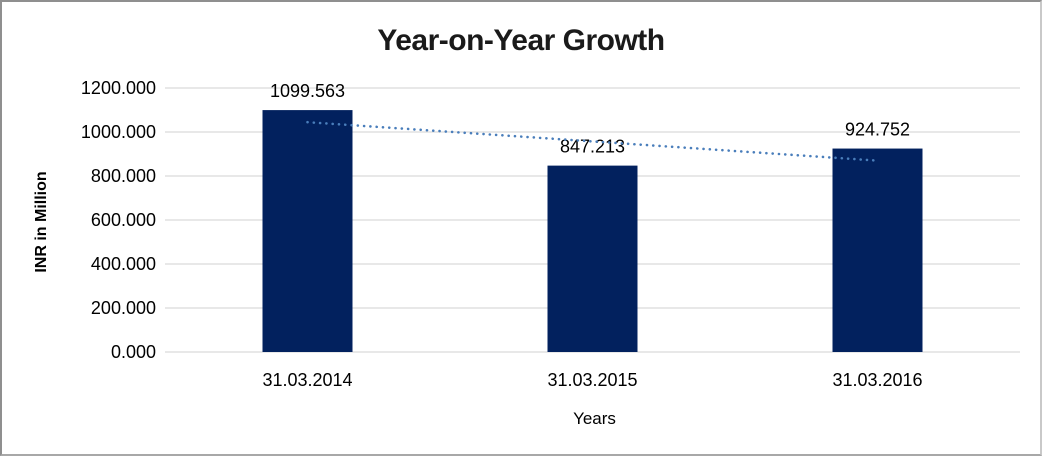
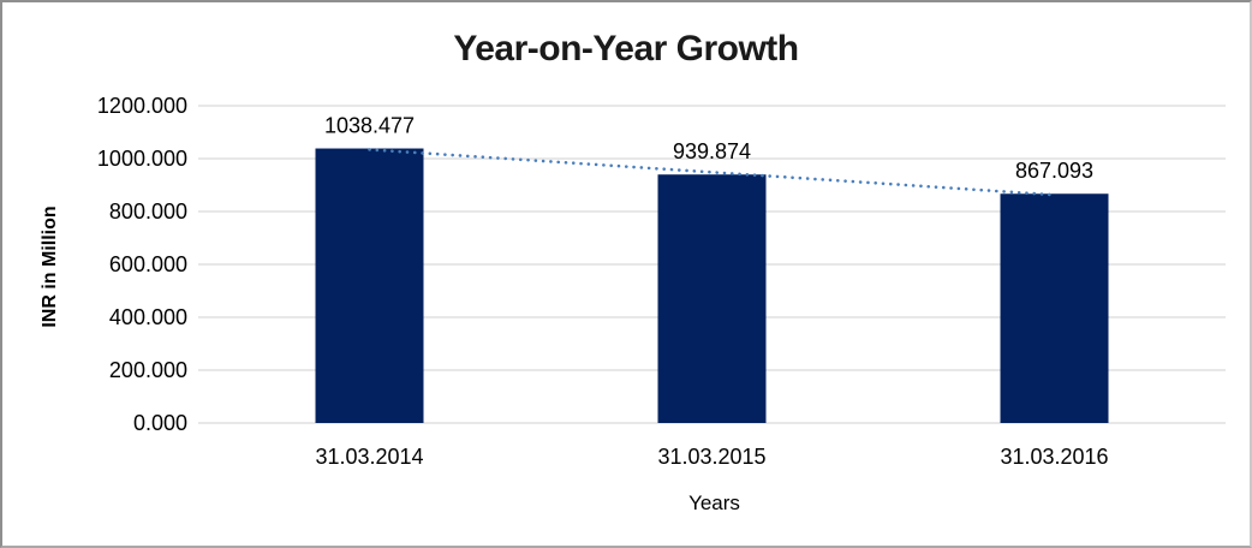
31.03.2014: 1099.563 -> 1038.477
31.03.2015: 847.213 -> 939.874
31.03.2016: 924.752 -> 867.093
